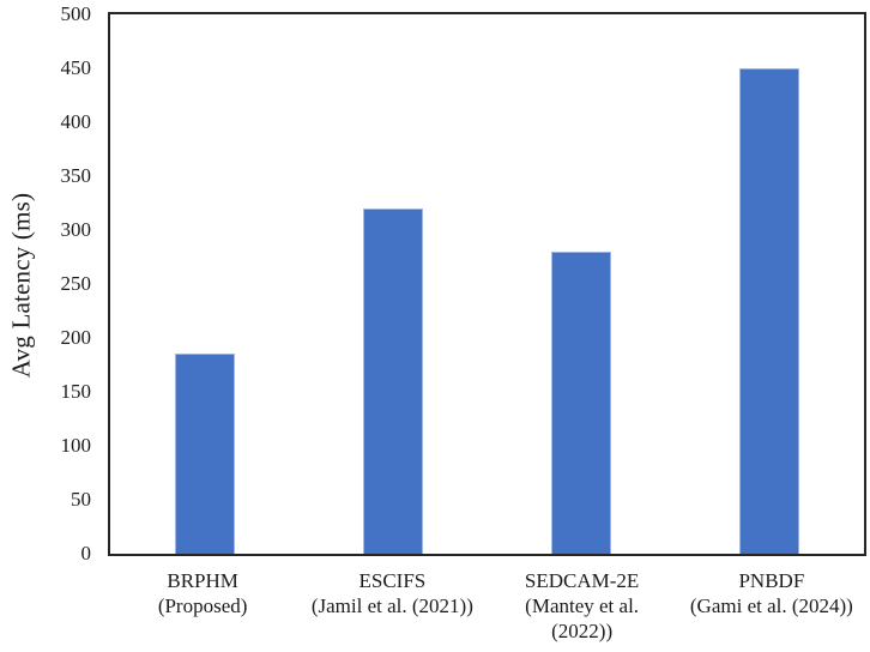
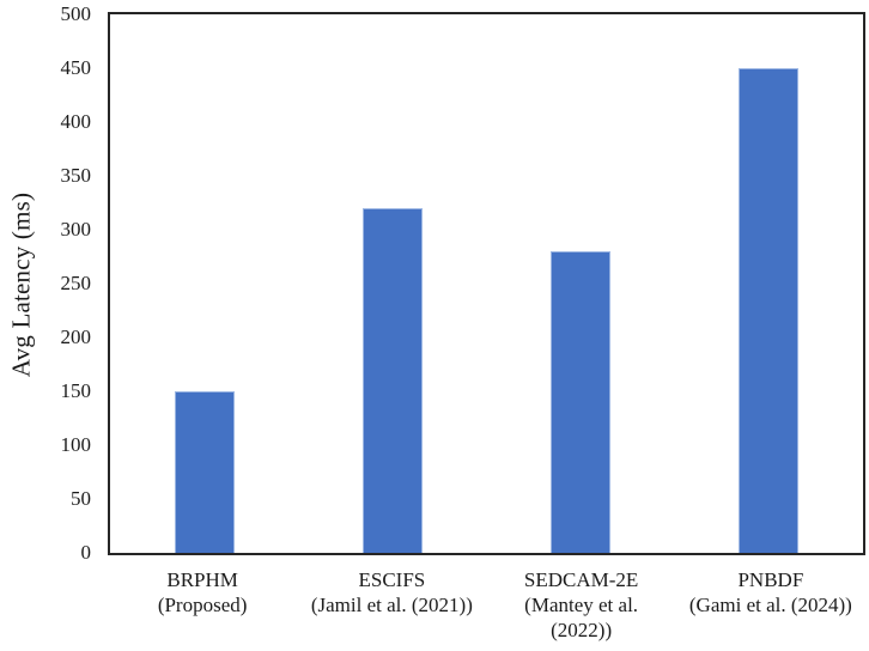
BRPHM (Proposed): 180 -> 150
